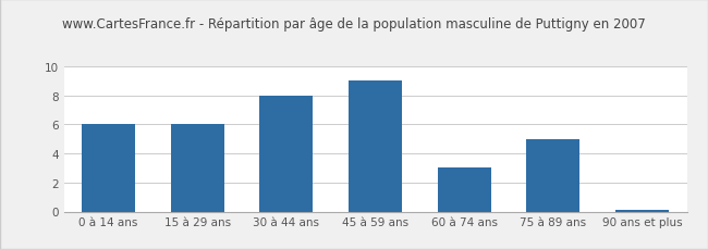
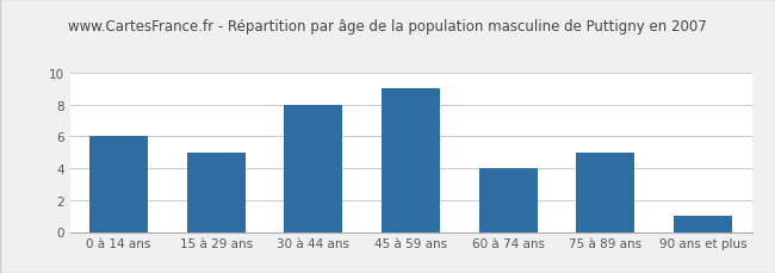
15 à 29 ans: 6.0 -> 5.0
60 à 74 ans: 3.0 -> 4.0
90 ans et plus: 0.1 -> 1.0
